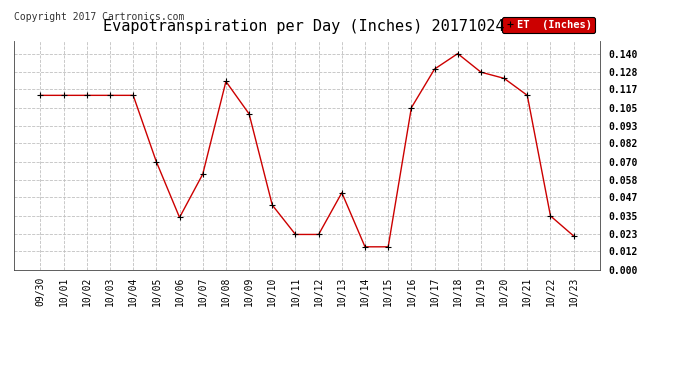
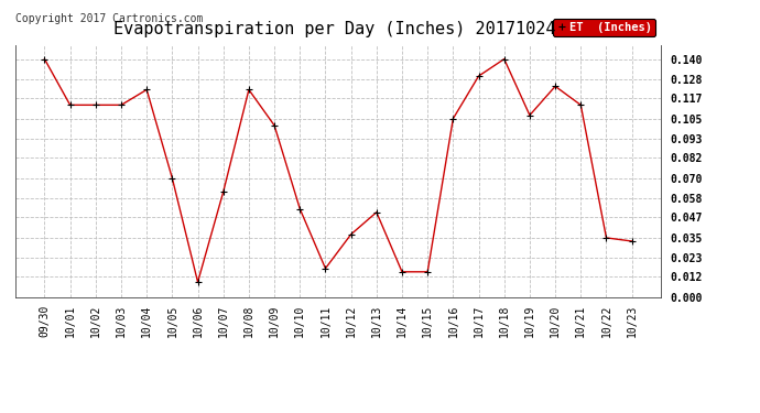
09/30: 0.113 -> 0.140
10/04: 0.113 -> 0.122
10/06: 0.034 -> 0.009
10/10: 0.042 -> 0.052
10/11: 0.023 -> 0.017
10/12: 0.023 -> 0.037
10/19: 0.128 -> 0.107
10/23: 0.022 -> 0.033
